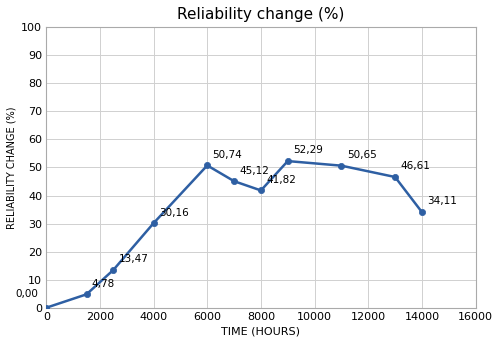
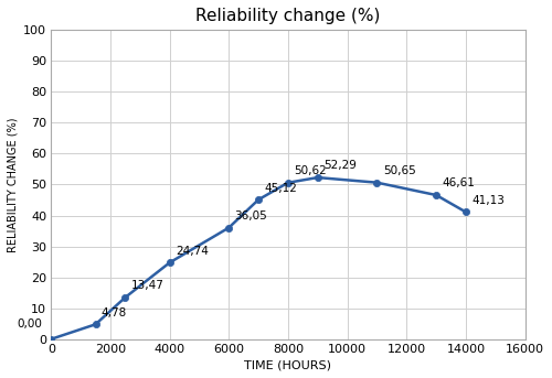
4000: 30,16 -> 24,74
6000: 50,74 -> 36,05
8000: 41,82 -> 50,62
14000: 34,11 -> 41,13
